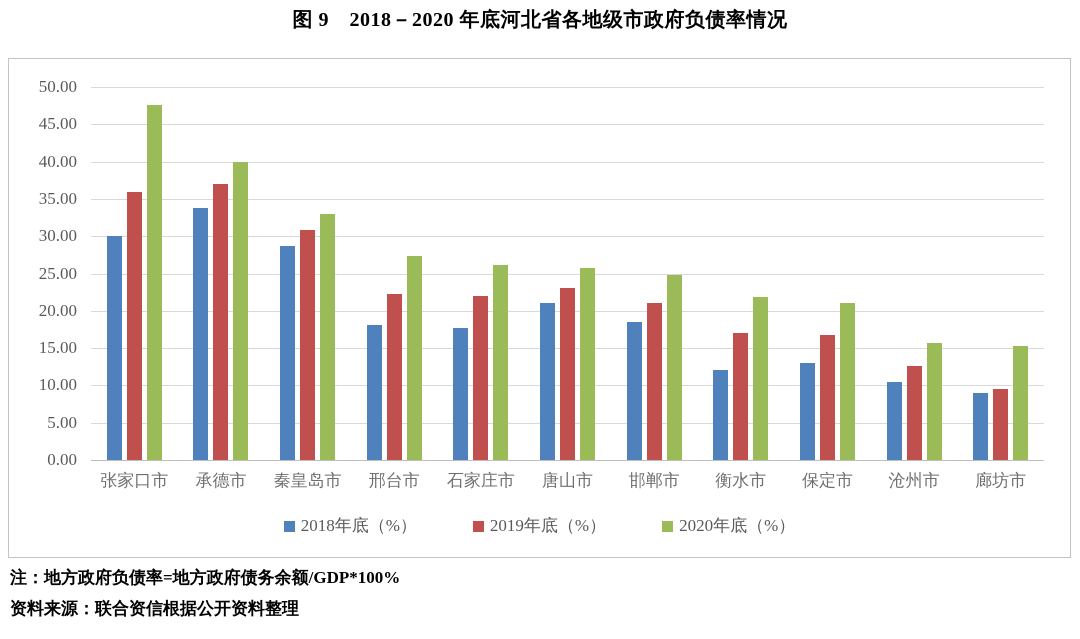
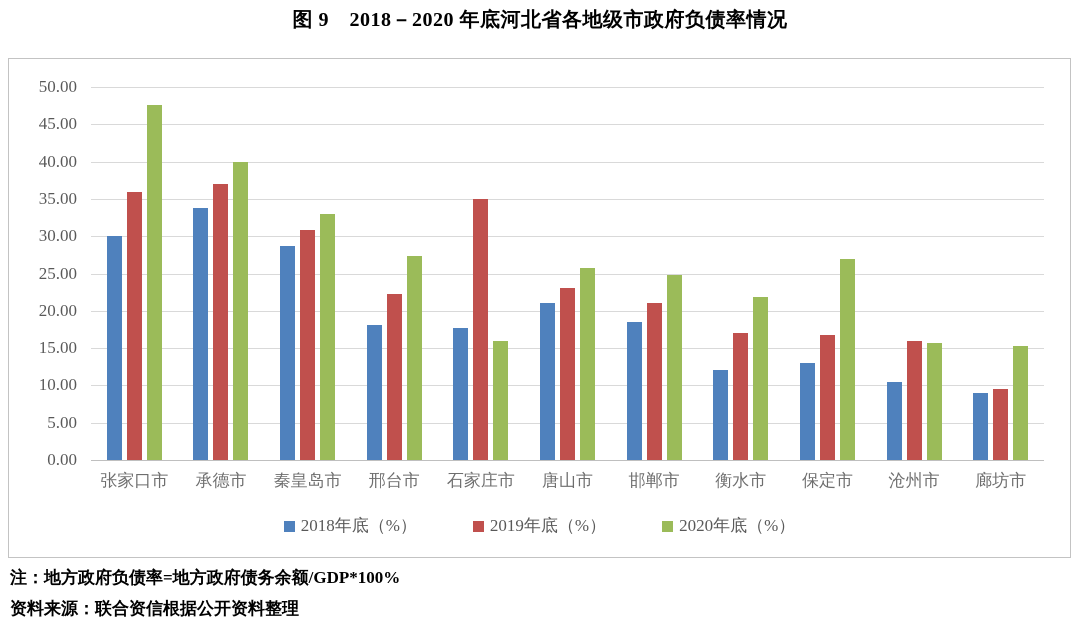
2019年底（%）/石家庄市: 22 -> 35
2020年底（%）/石家庄市: 26 -> 16
2020年底（%）/保定市: 21 -> 27
2019年底（%）/沧州市: 13 -> 16
